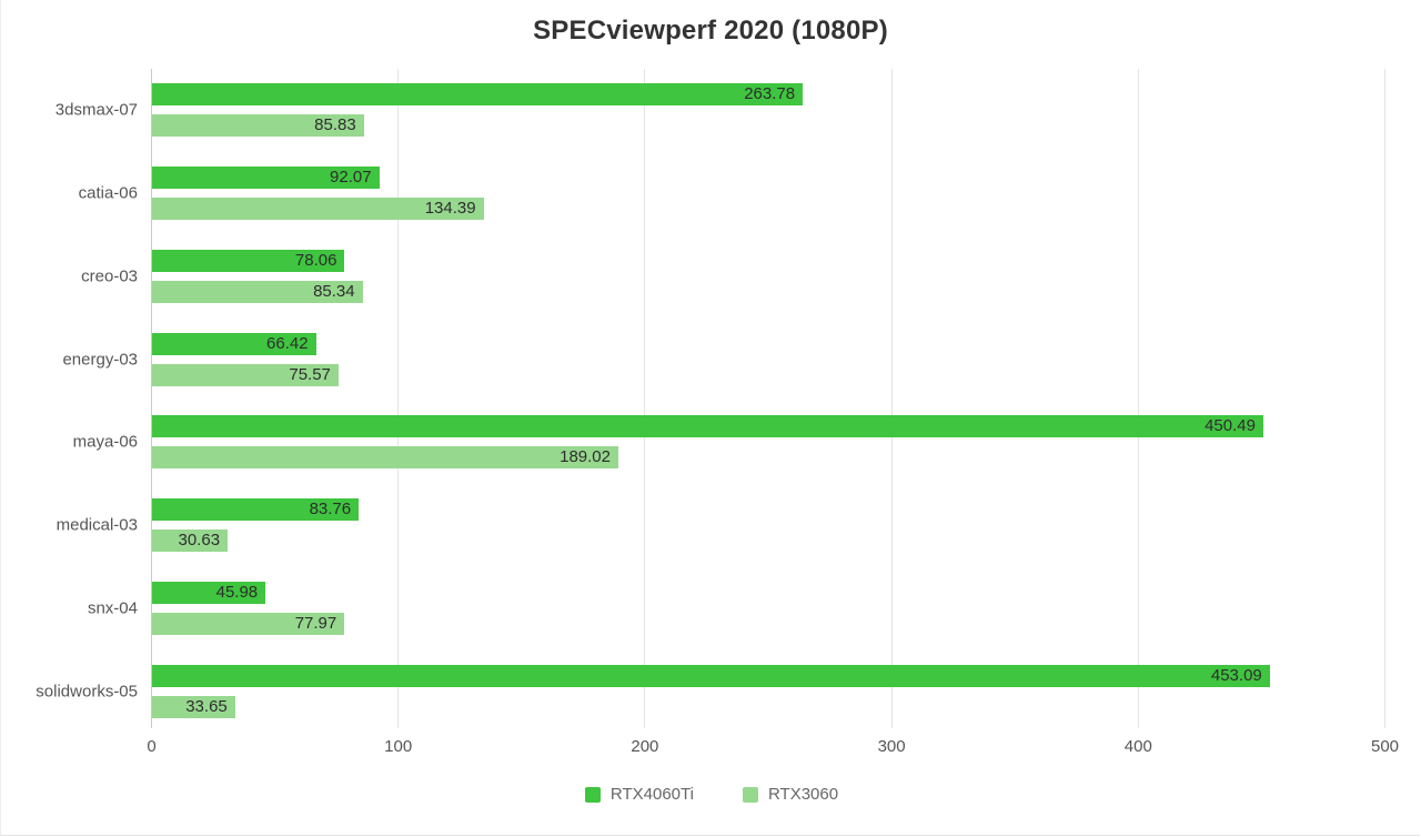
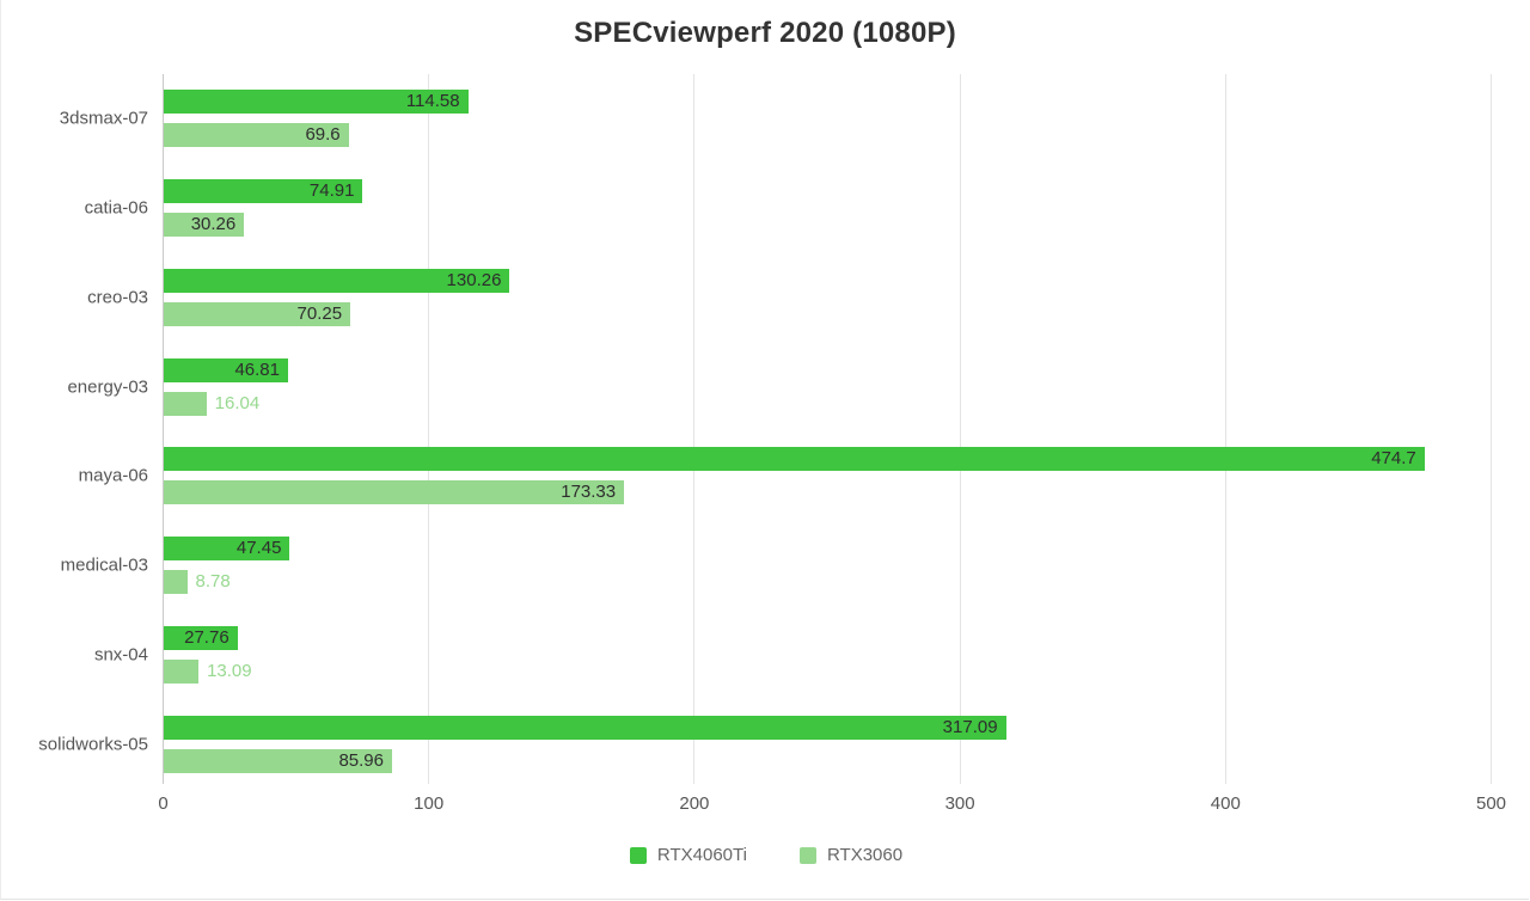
RTX4060Ti/3dsmax-07: 263.78 -> 114.58
RTX3060/3dsmax-07: 85.83 -> 69.6
RTX4060Ti/catia-06: 92.07 -> 74.91
RTX3060/catia-06: 134.39 -> 30.26
RTX4060Ti/creo-03: 78.06 -> 130.26
RTX3060/creo-03: 85.34 -> 70.25
RTX4060Ti/energy-03: 66.42 -> 46.81
RTX3060/energy-03: 75.57 -> 16.04
RTX4060Ti/maya-06: 450.49 -> 474.7
RTX3060/maya-06: 189.02 -> 173.33
RTX4060Ti/medical-03: 83.76 -> 47.45
RTX3060/medical-03: 30.63 -> 8.78
RTX4060Ti/snx-04: 45.98 -> 27.76
RTX3060/snx-04: 77.97 -> 13.09
RTX4060Ti/solidworks-05: 453.09 -> 317.09
RTX3060/solidworks-05: 33.65 -> 85.96
